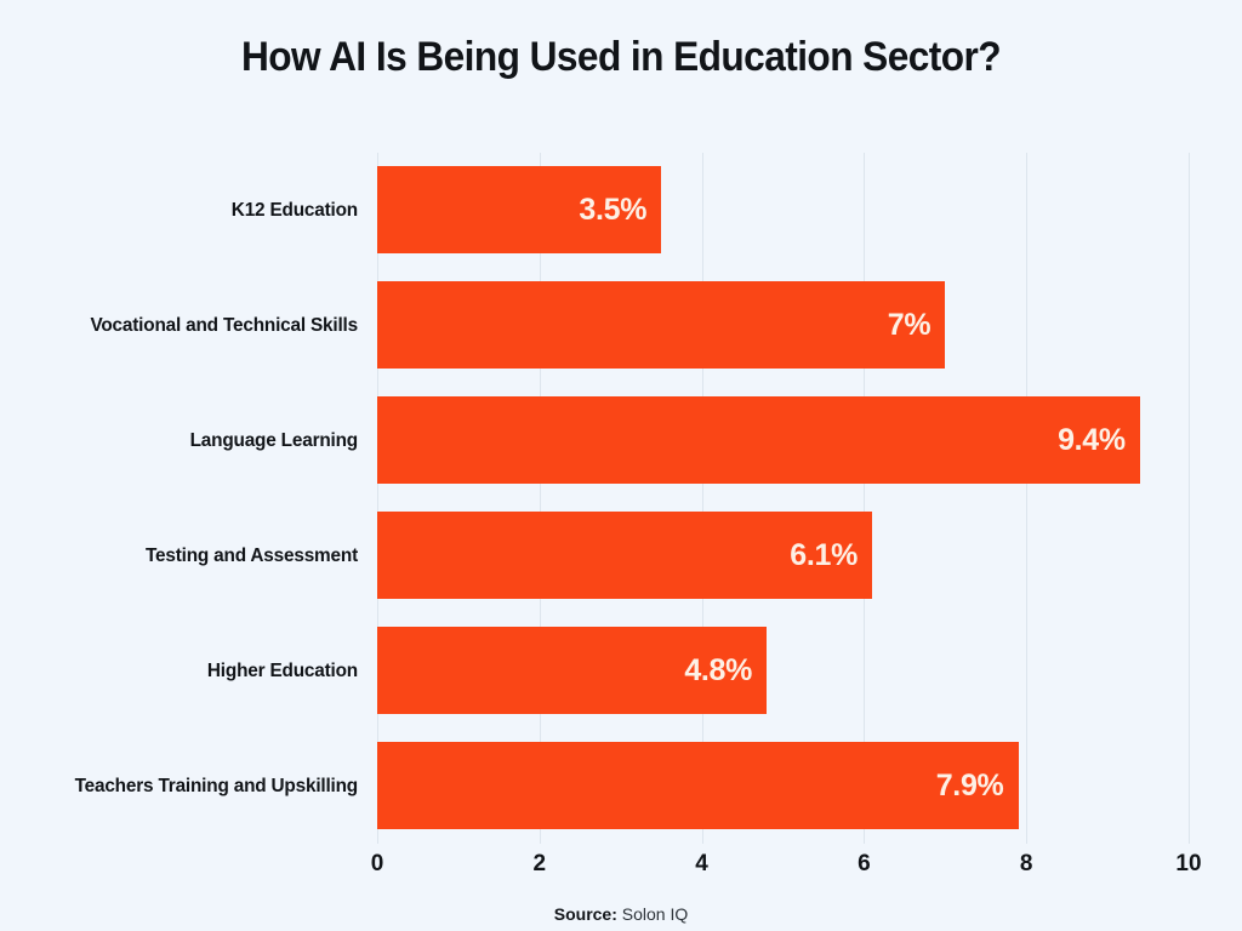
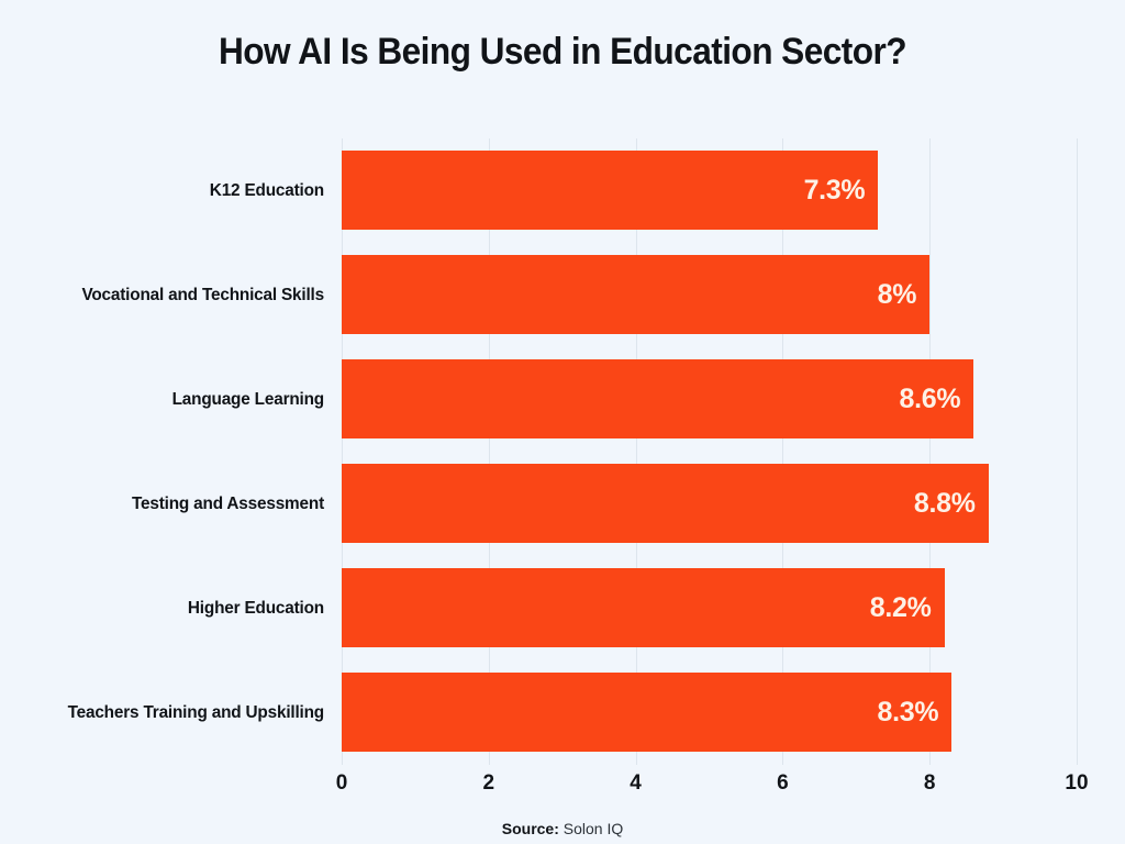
K12 Education: 3.5% -> 7.3%
Vocational and Technical Skills: 7% -> 8%
Language Learning: 9.4% -> 8.6%
Testing and Assessment: 6.1% -> 8.8%
Higher Education: 4.8% -> 8.2%
Teachers Training and Upskilling: 7.9% -> 8.3%
